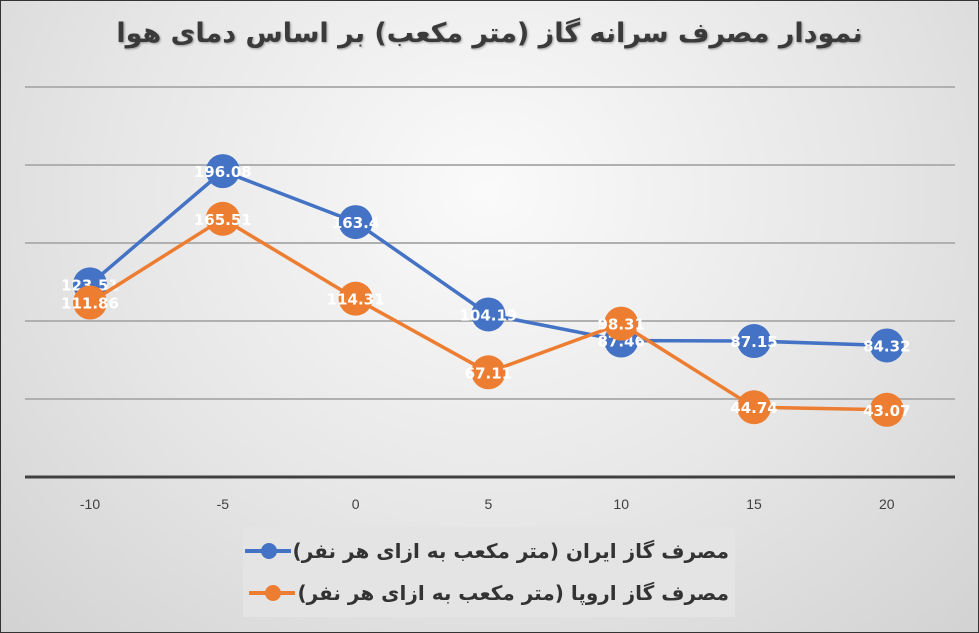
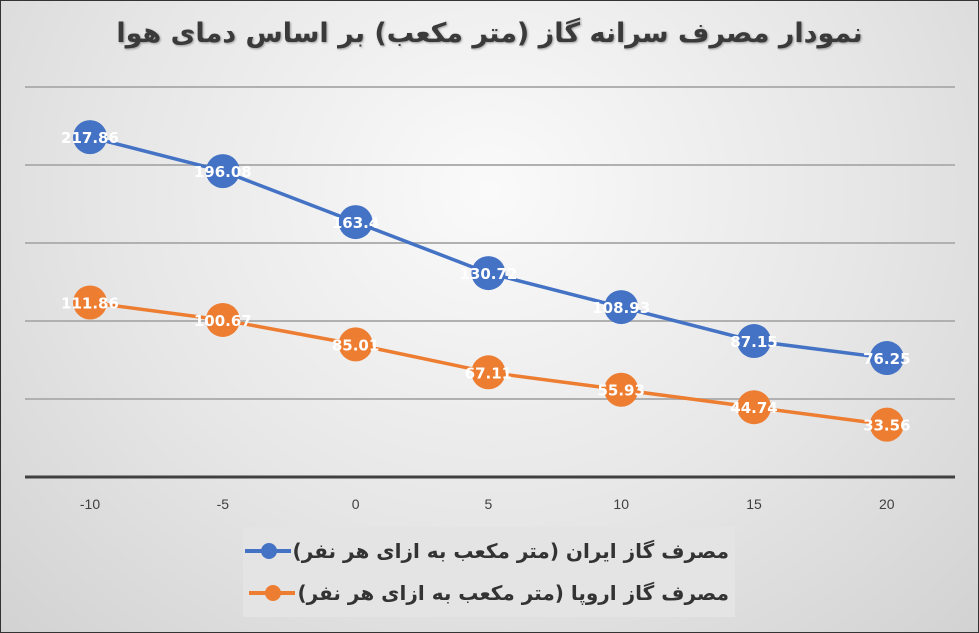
مصرف گاز ایران (متر مکعب به ازای هر نفر)/-10: 123.51 -> 217.86
مصرف گاز اروپا (متر مکعب به ازای هر نفر)/-5: 165.51 -> 100.67
مصرف گاز اروپا (متر مکعب به ازای هر نفر)/0: 114.31 -> 85.01
مصرف گاز ایران (متر مکعب به ازای هر نفر)/5: 104.19 -> 130.72
مصرف گاز ایران (متر مکعب به ازای هر نفر)/10: 87.46 -> 108.93
مصرف گاز اروپا (متر مکعب به ازای هر نفر)/10: 98.31 -> 55.93
مصرف گاز ایران (متر مکعب به ازای هر نفر)/20: 84.32 -> 76.25
مصرف گاز اروپا (متر مکعب به ازای هر نفر)/20: 43.07 -> 33.56
